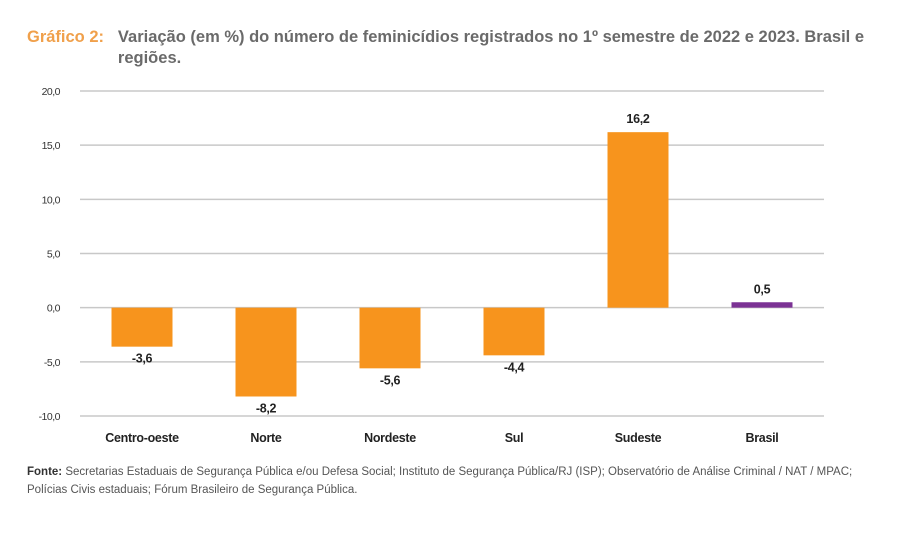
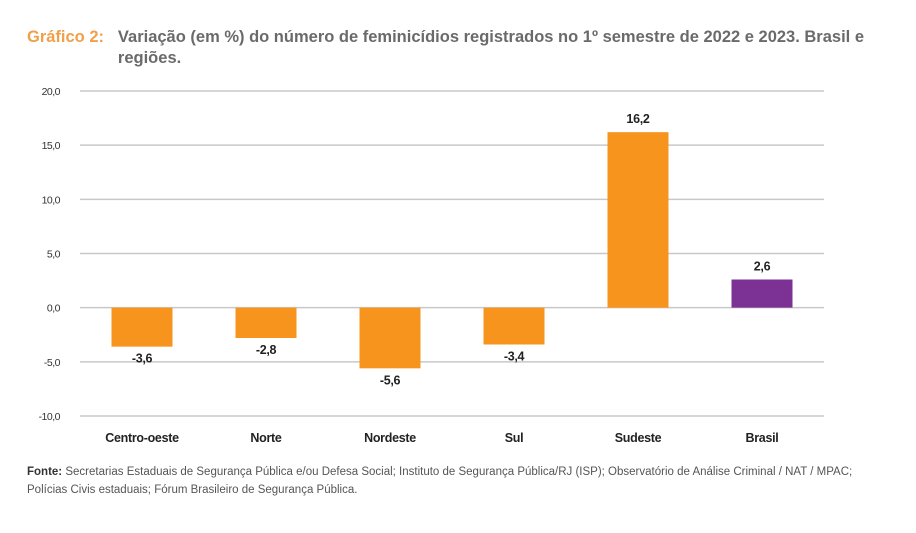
Norte: -8,2 -> -2,8
Sul: -4,4 -> -3,4
Brasil: 0,5 -> 2,6
